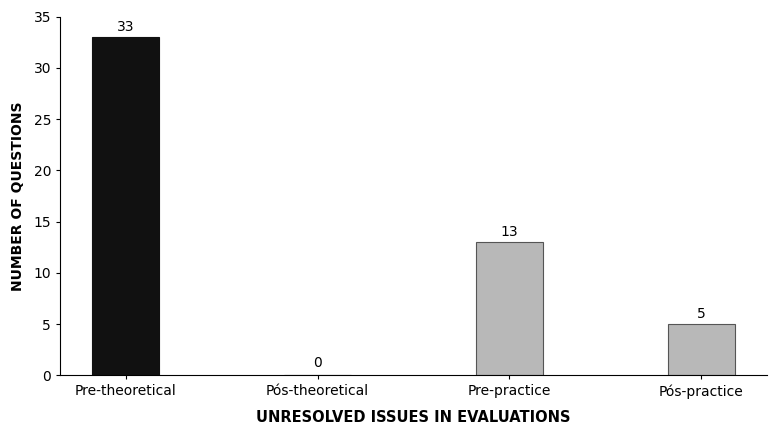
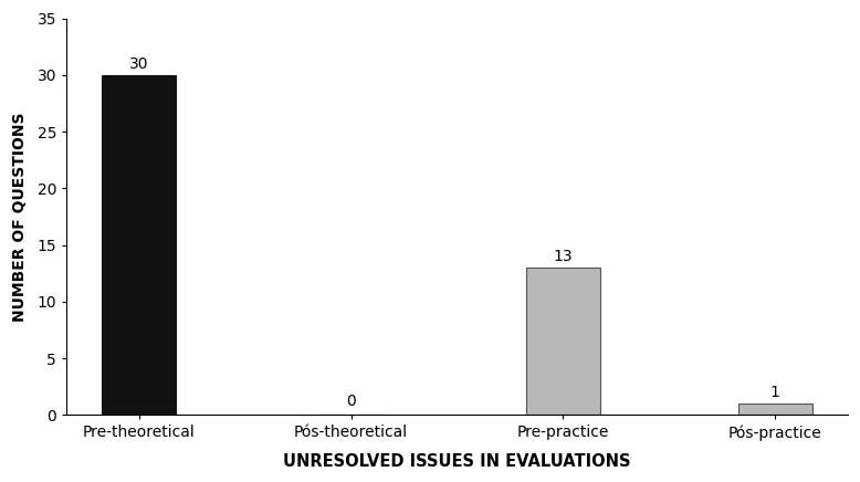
Pre-theoretical: 33 -> 30
Pós-practice: 5 -> 1
